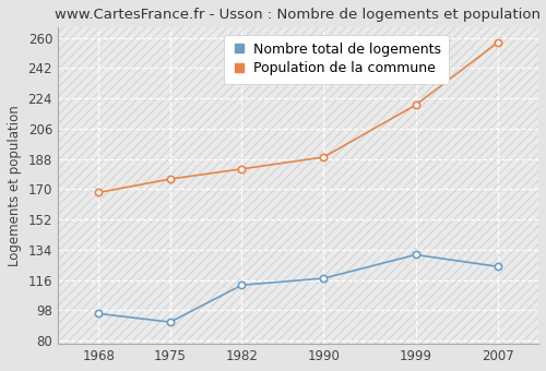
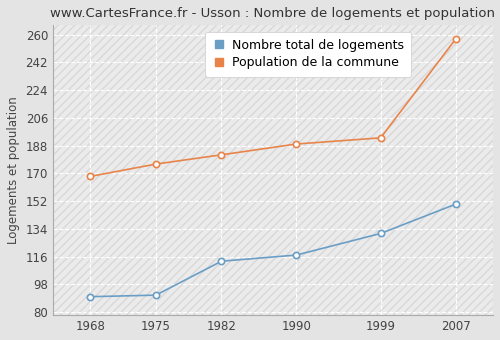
Nombre total de logements/1968: 96 -> 90
Population de la commune/1999: 220 -> 193
Nombre total de logements/2007: 124 -> 150
